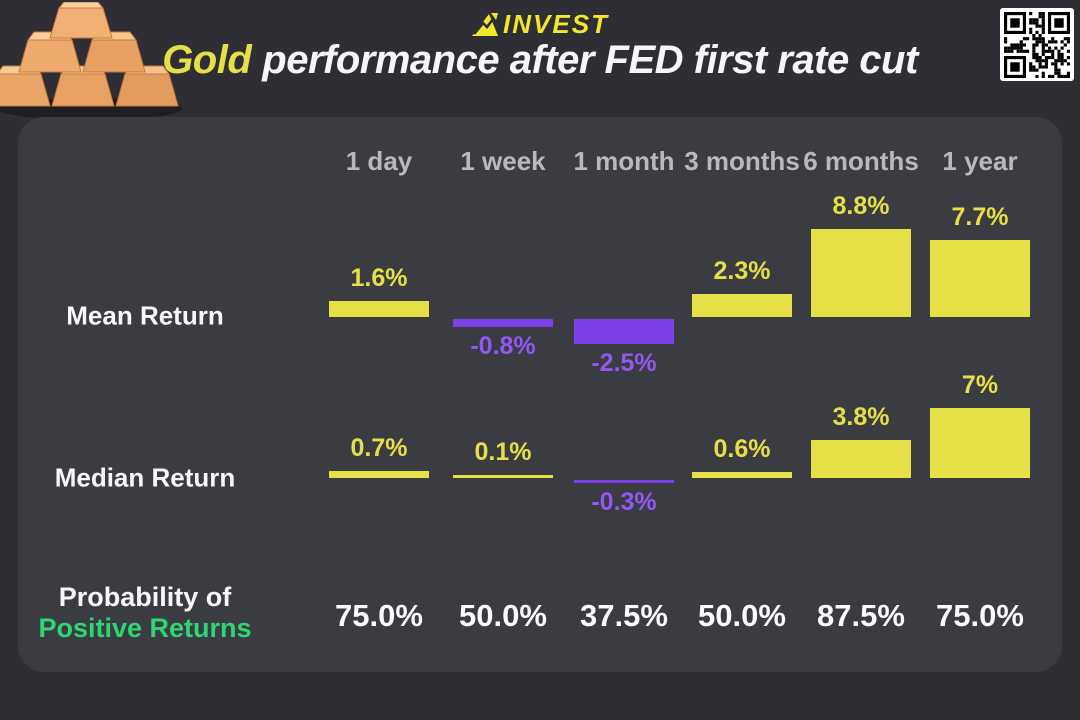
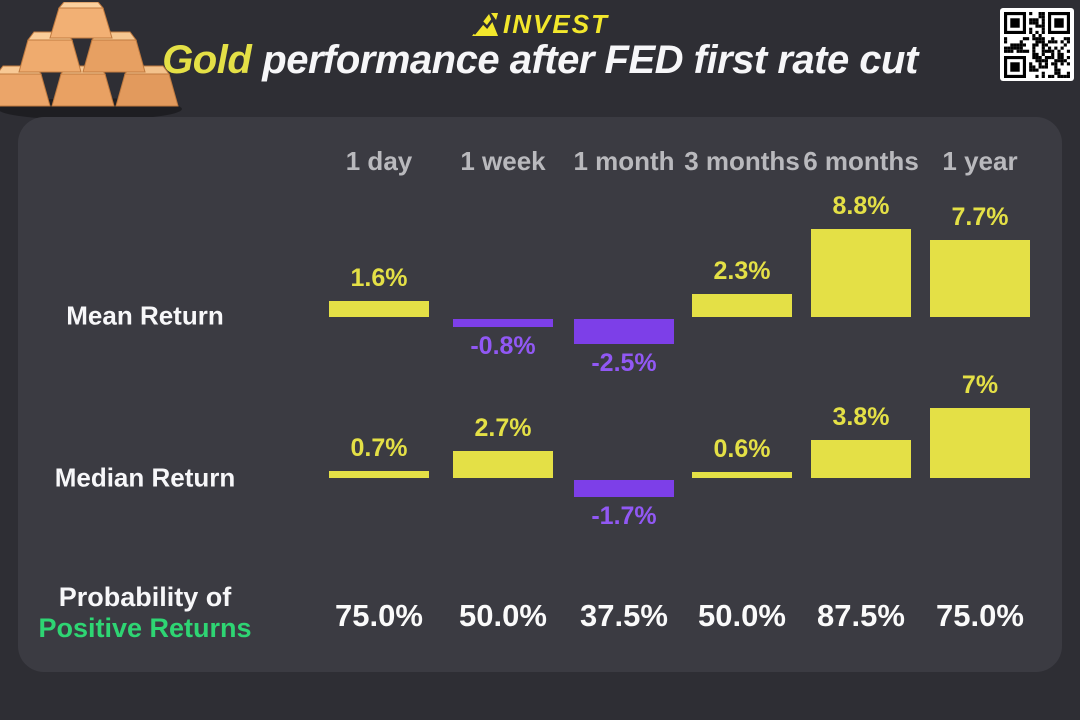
Median Return/1 week: 0.1% -> 2.7%
Median Return/1 month: -0.3% -> -1.7%
